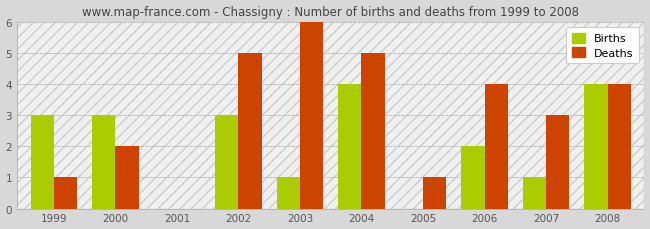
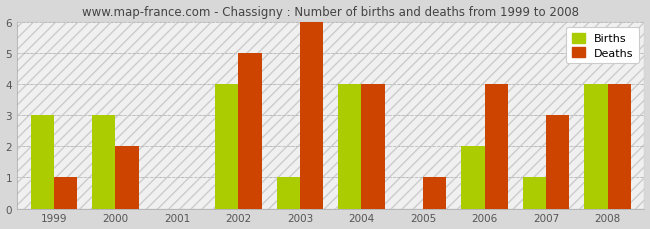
Births/2002: 3 -> 4
Deaths/2004: 5 -> 4
